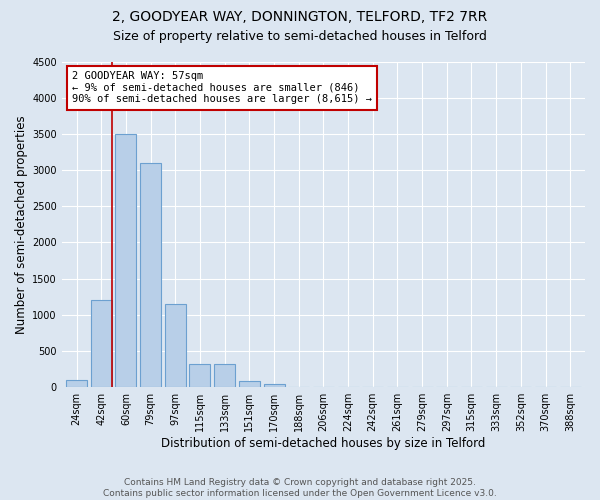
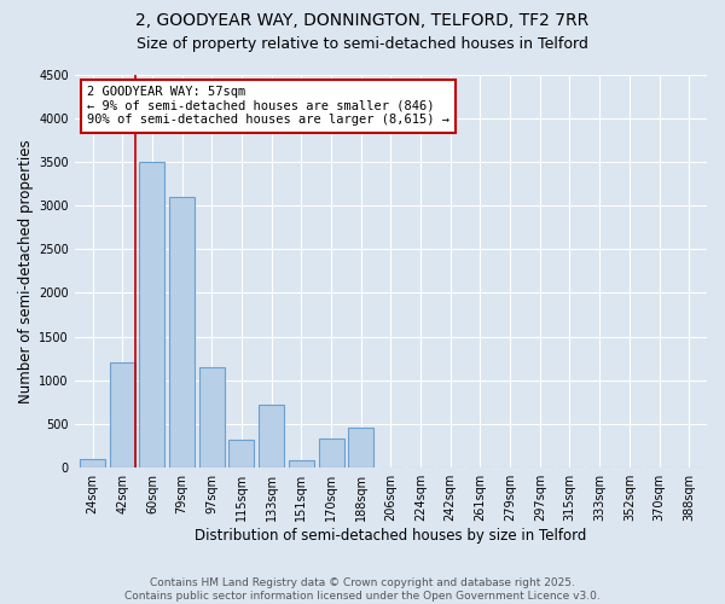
133sqm: 320 -> 720
170sqm: 50 -> 340
188sqm: 0 -> 460
